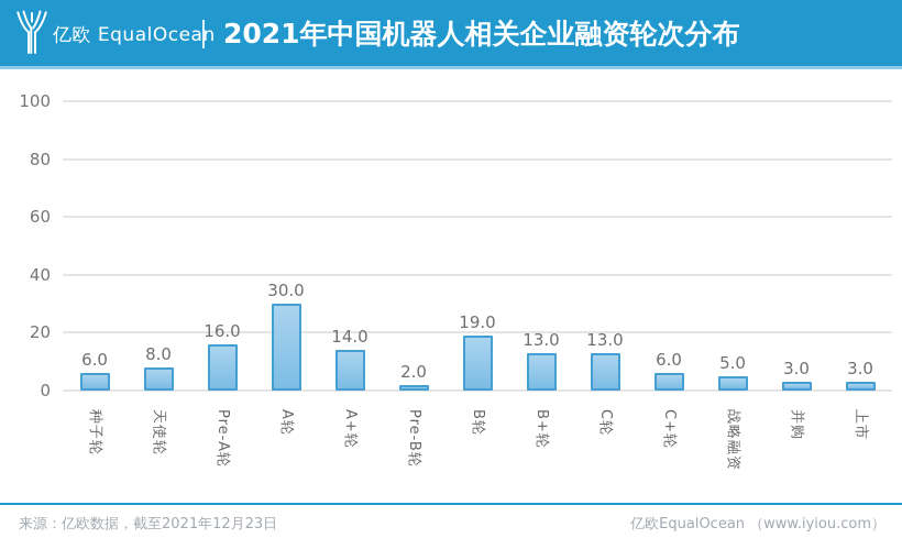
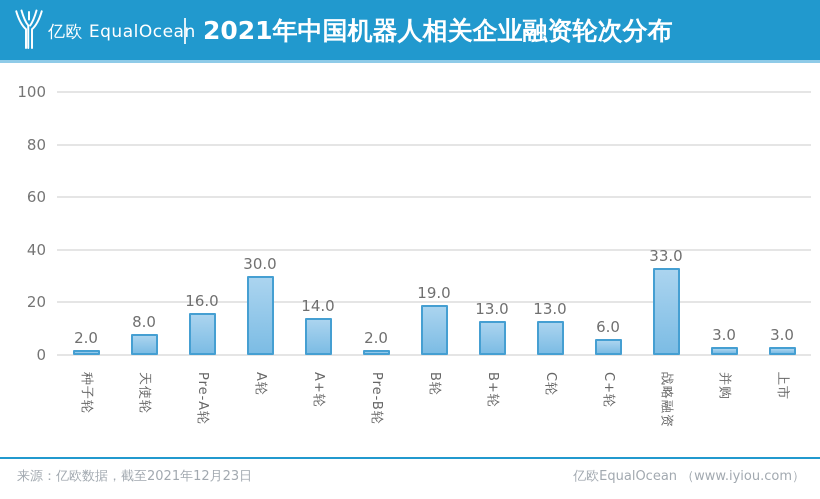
种子轮: 6.0 -> 2.0
战略融资: 5.0 -> 33.0
